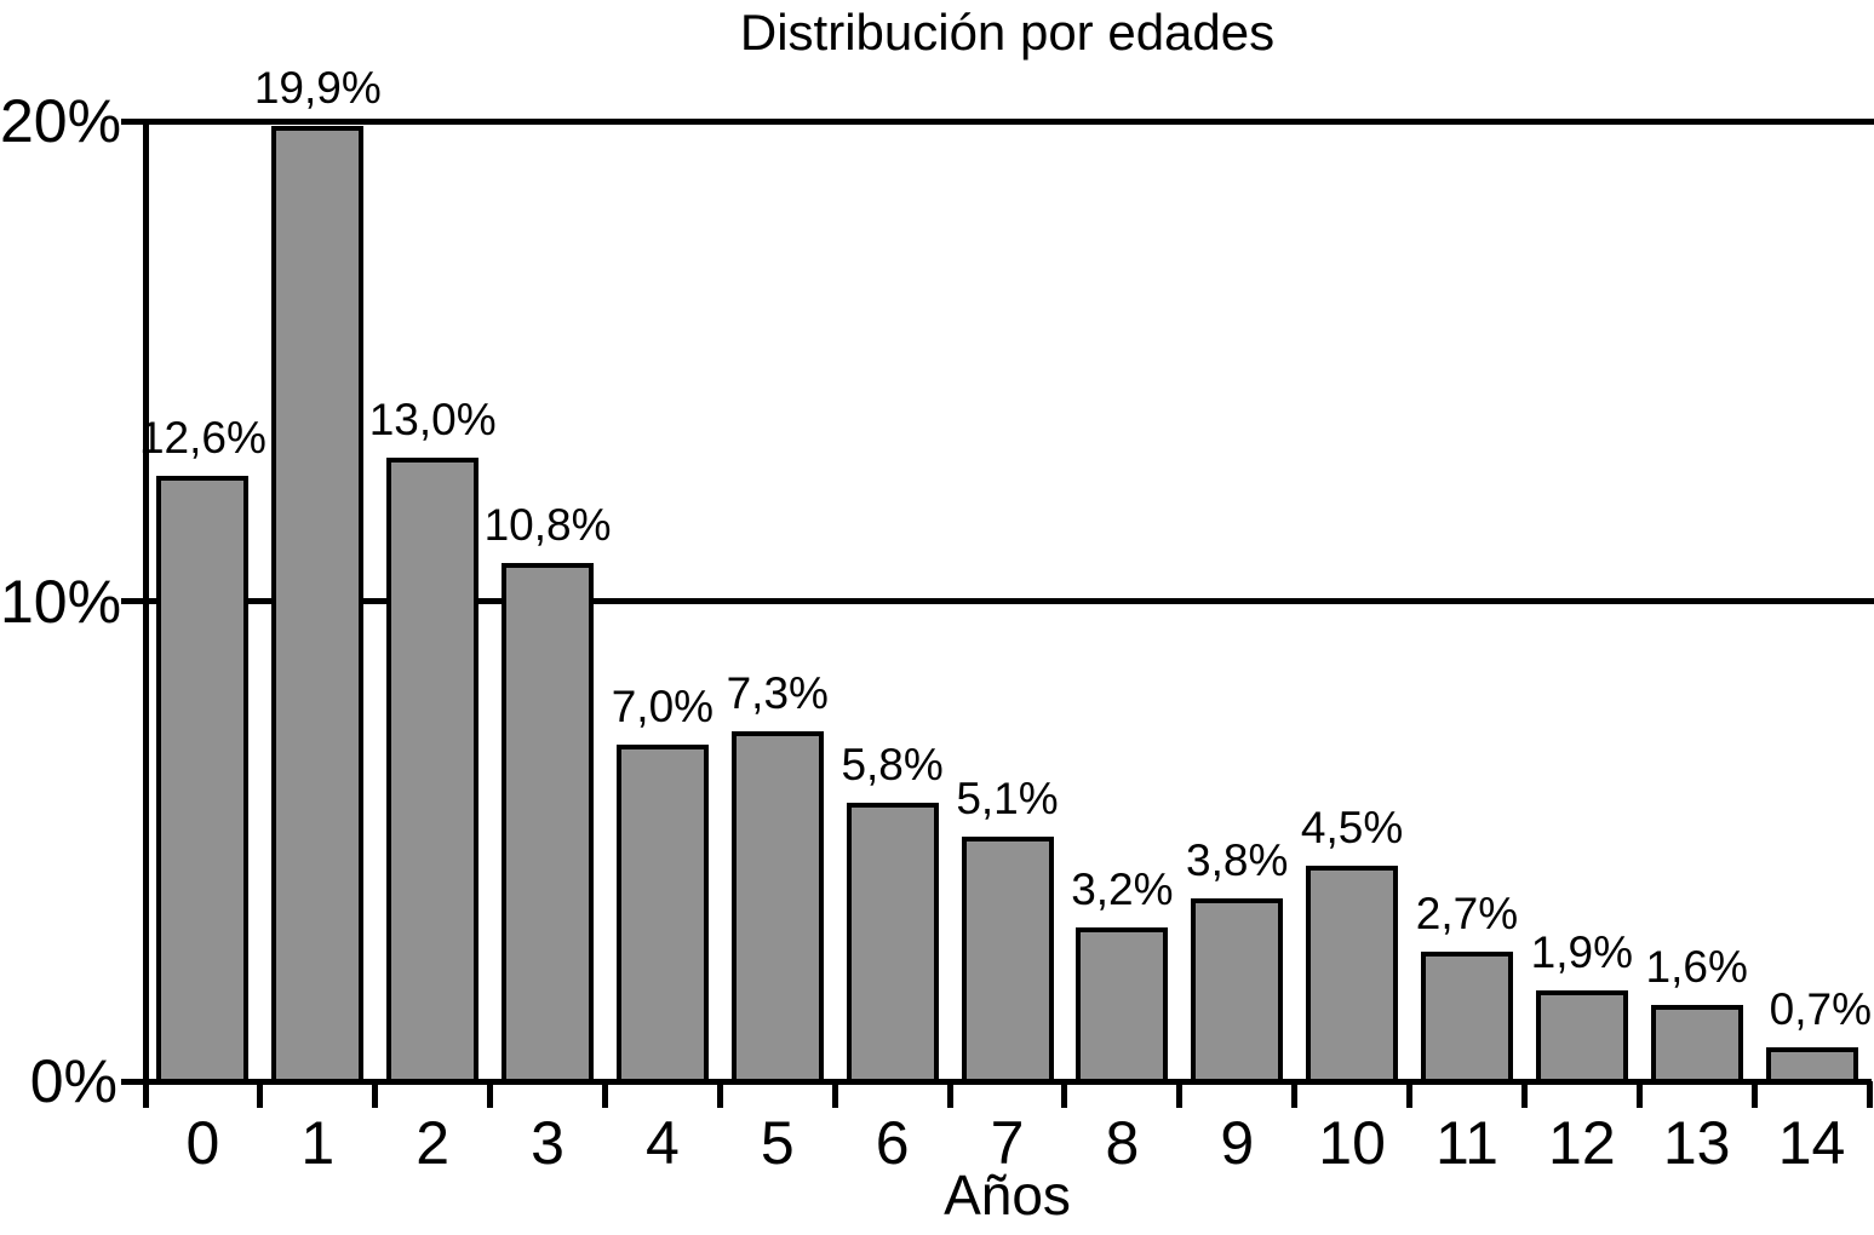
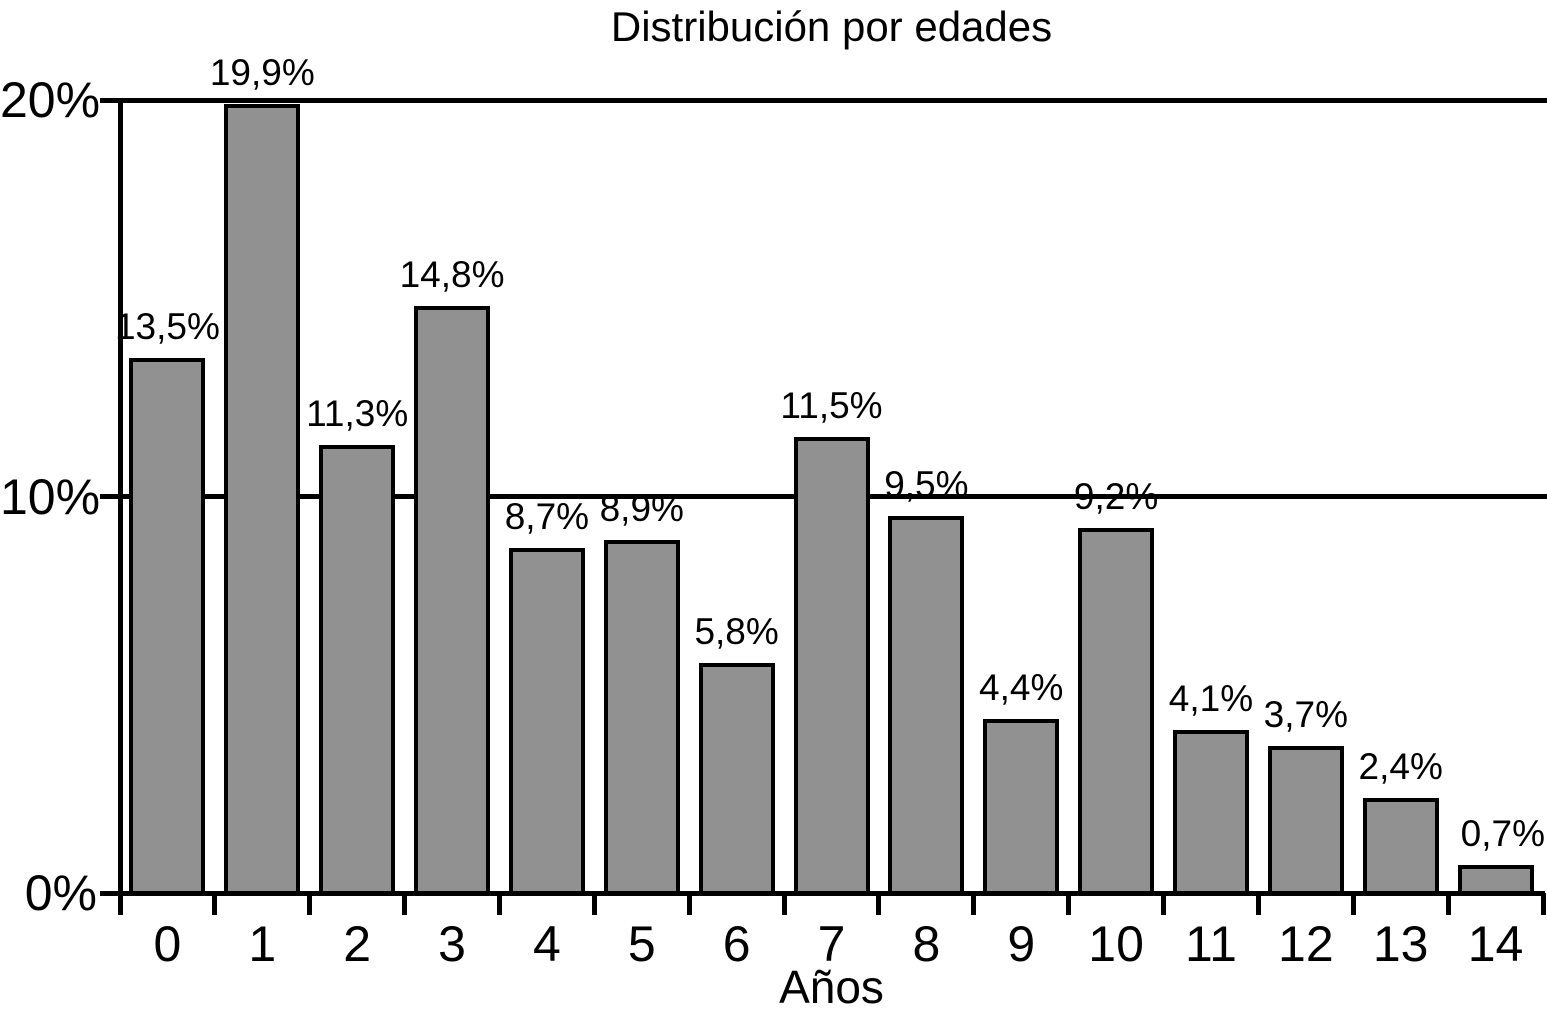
0: 12,6% -> 13,5%
2: 13,0% -> 11,3%
3: 10,8% -> 14,8%
4: 7,0% -> 8,7%
5: 7,3% -> 8,9%
7: 5,1% -> 11,5%
8: 3,2% -> 9,5%
9: 3,8% -> 4,4%
10: 4,5% -> 9,2%
11: 2,7% -> 4,1%
12: 1,9% -> 3,7%
13: 1,6% -> 2,4%
